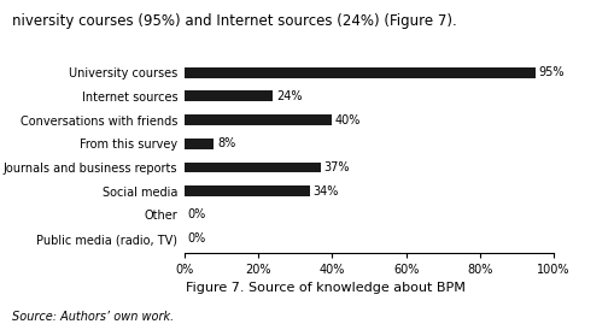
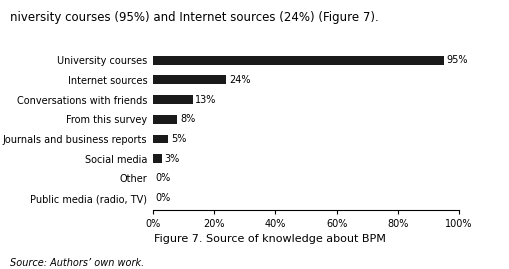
Conversations with friends: 40% -> 13%
Journals and business reports: 37% -> 5%
Social media: 34% -> 3%
